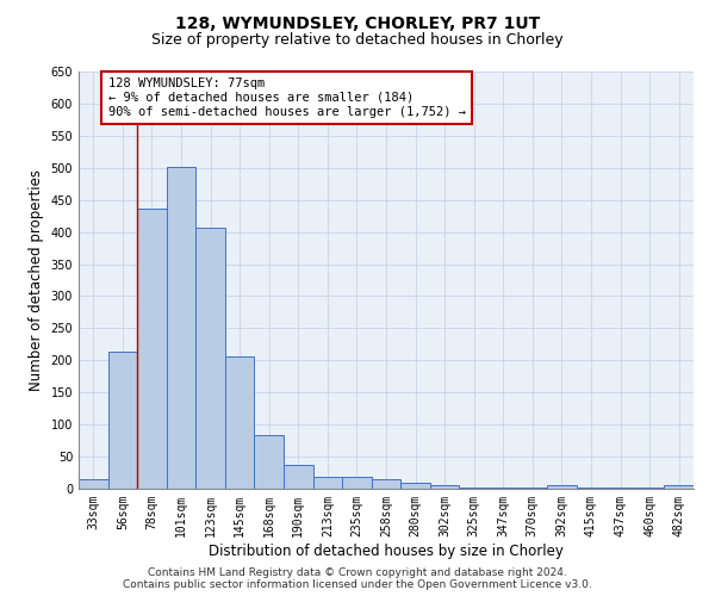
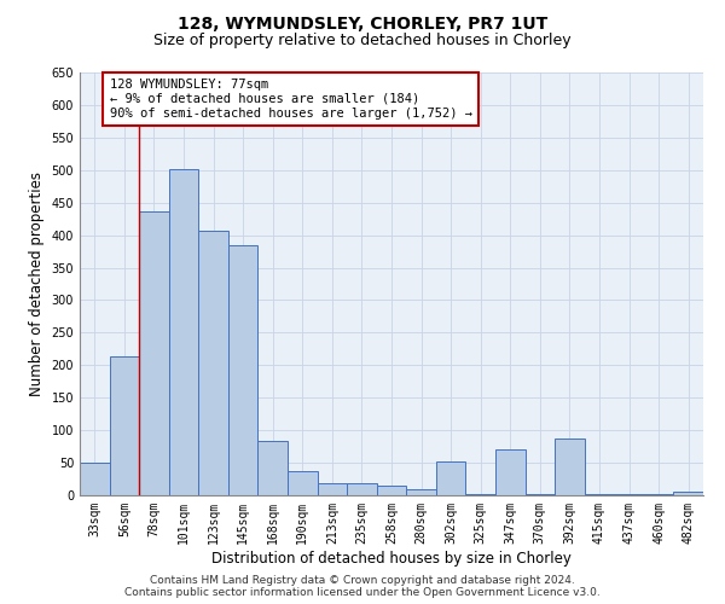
33sqm: 15 -> 50
145sqm: 207 -> 384
302sqm: 6 -> 52
347sqm: 1 -> 70
392sqm: 5 -> 88
